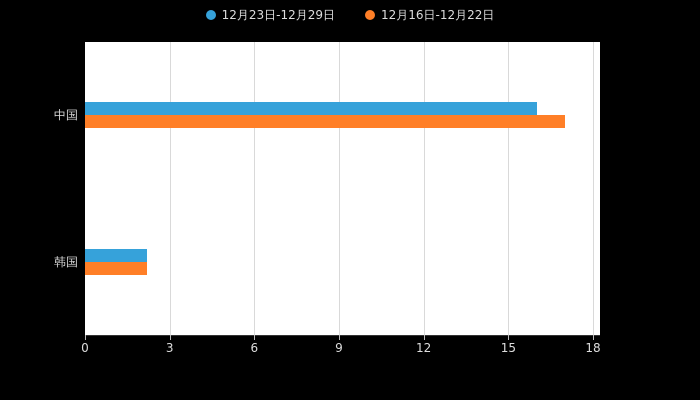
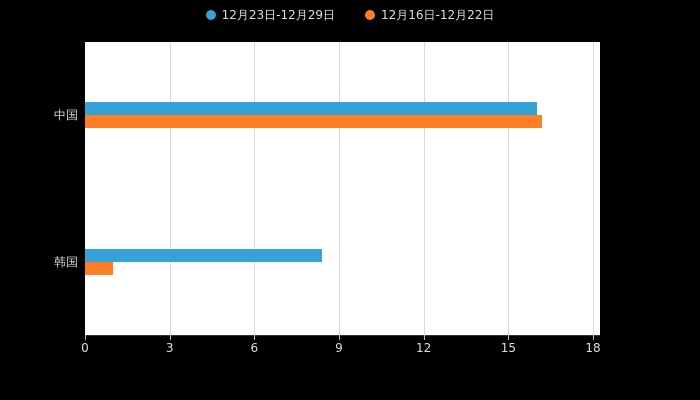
12月16日-12月22日/中国: 17.0 -> 16.2
12月23日-12月29日/韩国: 2.2 -> 8.4
12月16日-12月22日/韩国: 2.2 -> 1.0
